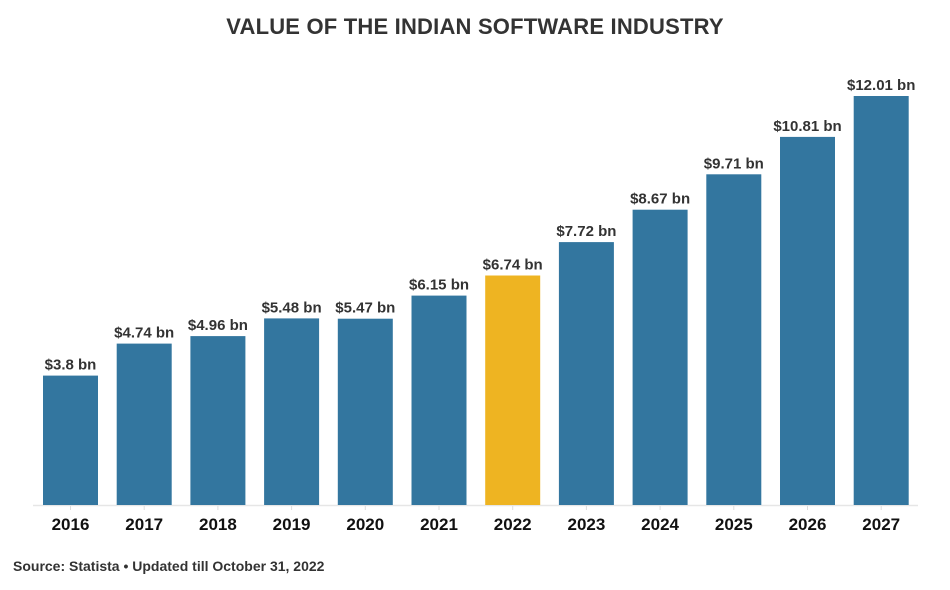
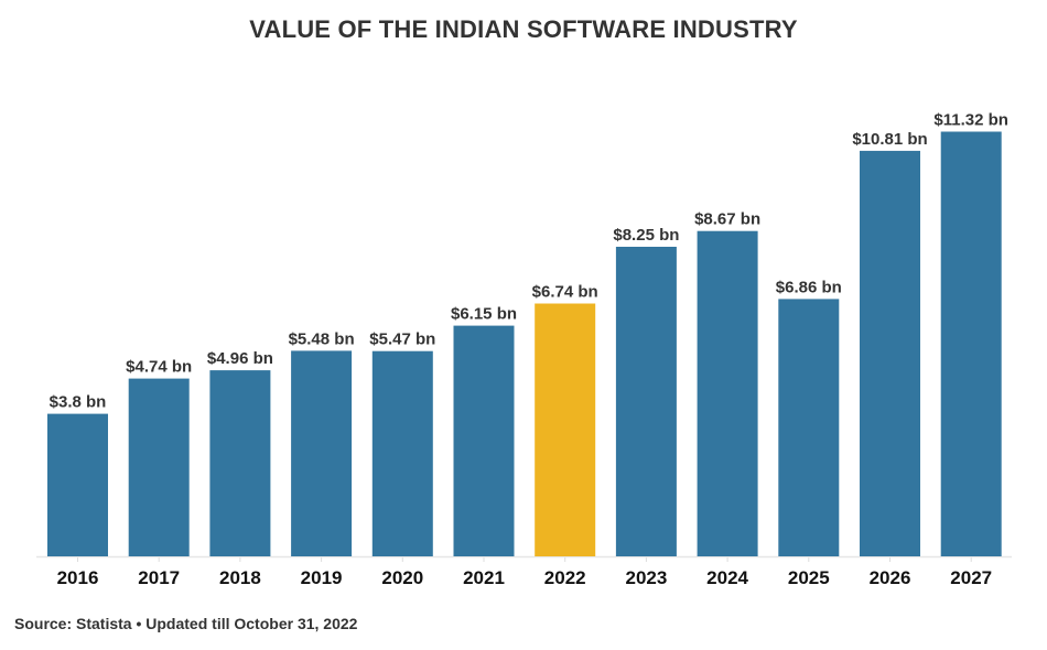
2023: $7.72 -> $8.25
2025: $9.71 -> $6.86
2027: $12.01 -> $11.32
